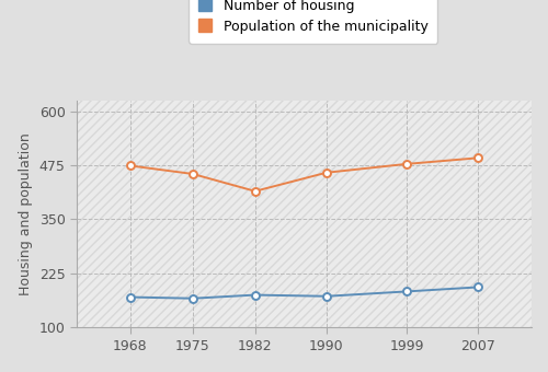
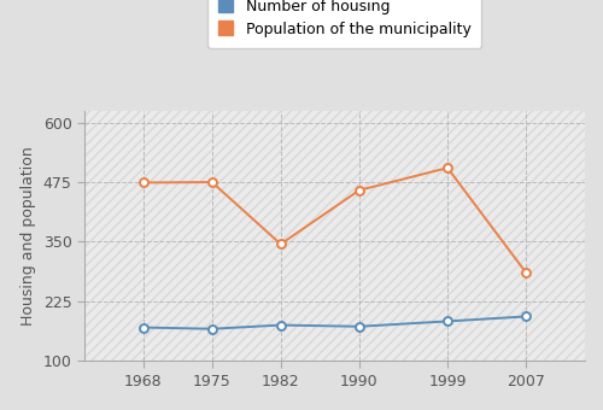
Population of the municipality/1975: 455 -> 475
Population of the municipality/1982: 415 -> 345
Population of the municipality/1999: 478 -> 505
Population of the municipality/2007: 492 -> 285
